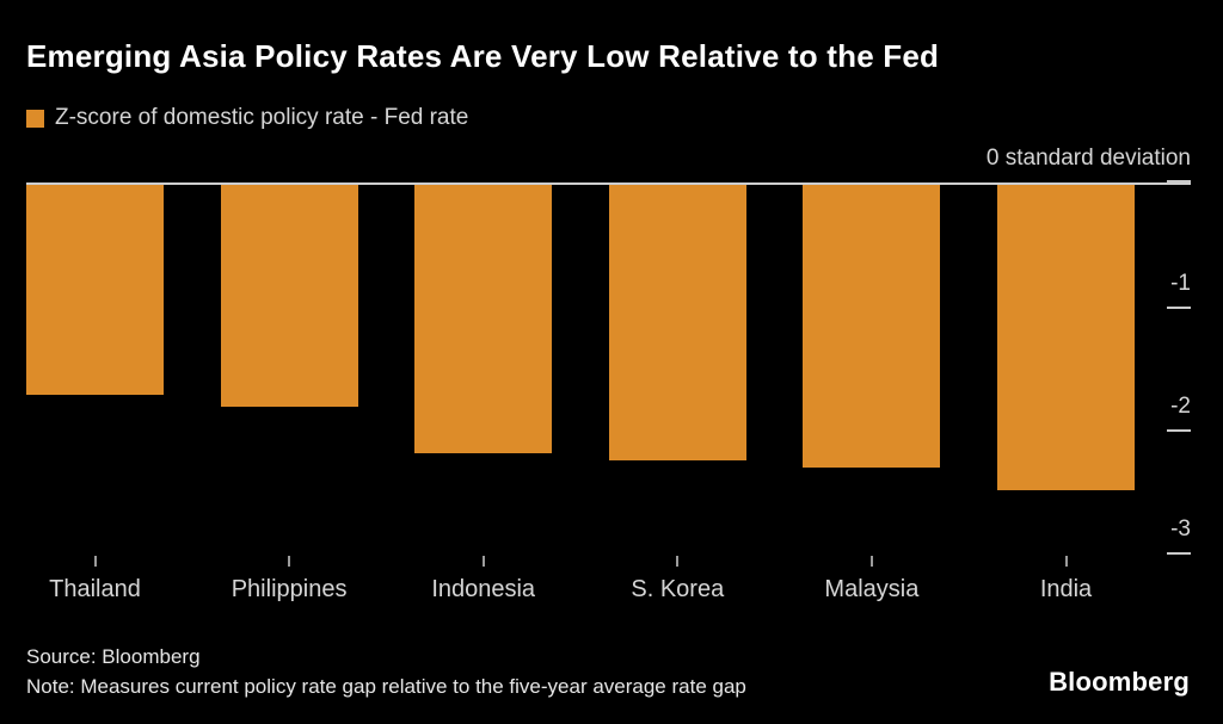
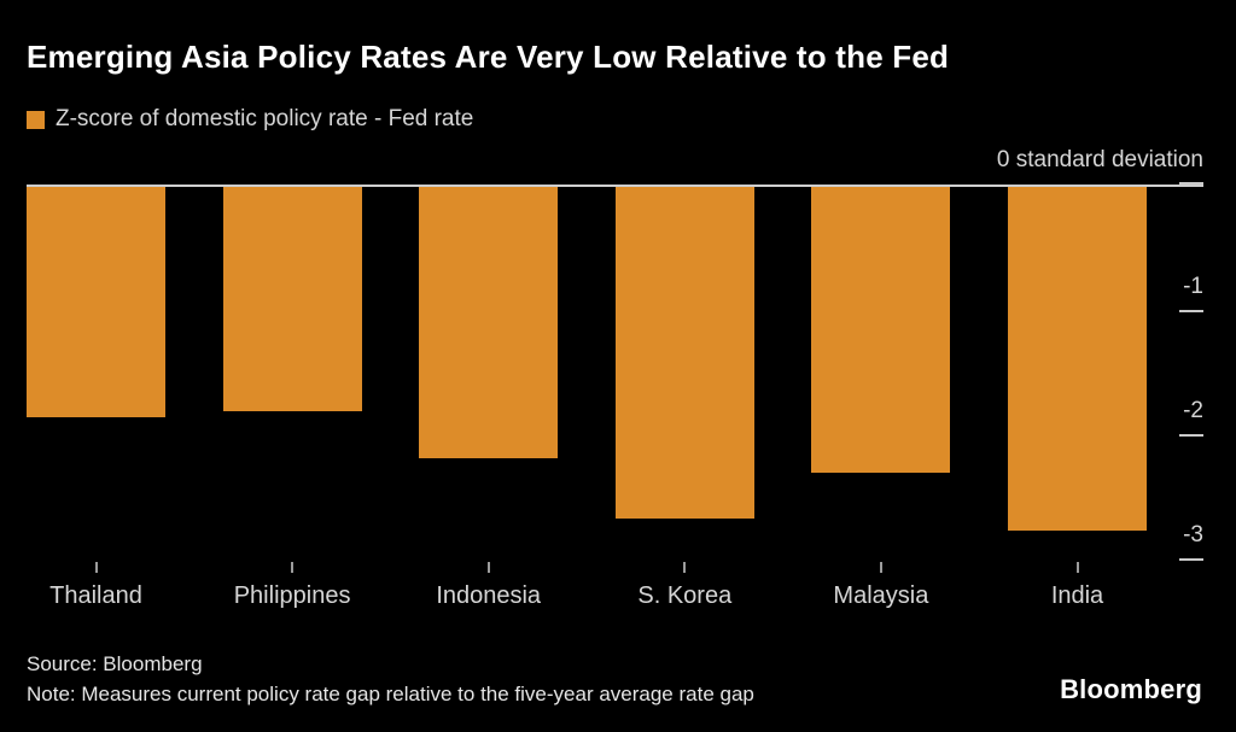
Thailand: -1.71 -> -1.85
S. Korea: -2.24 -> -2.67
India: -2.49 -> -2.77
